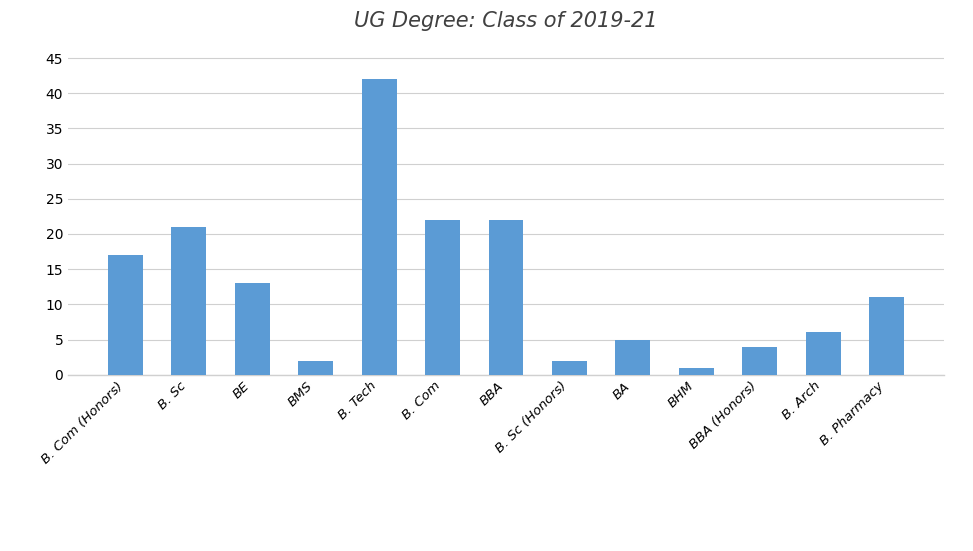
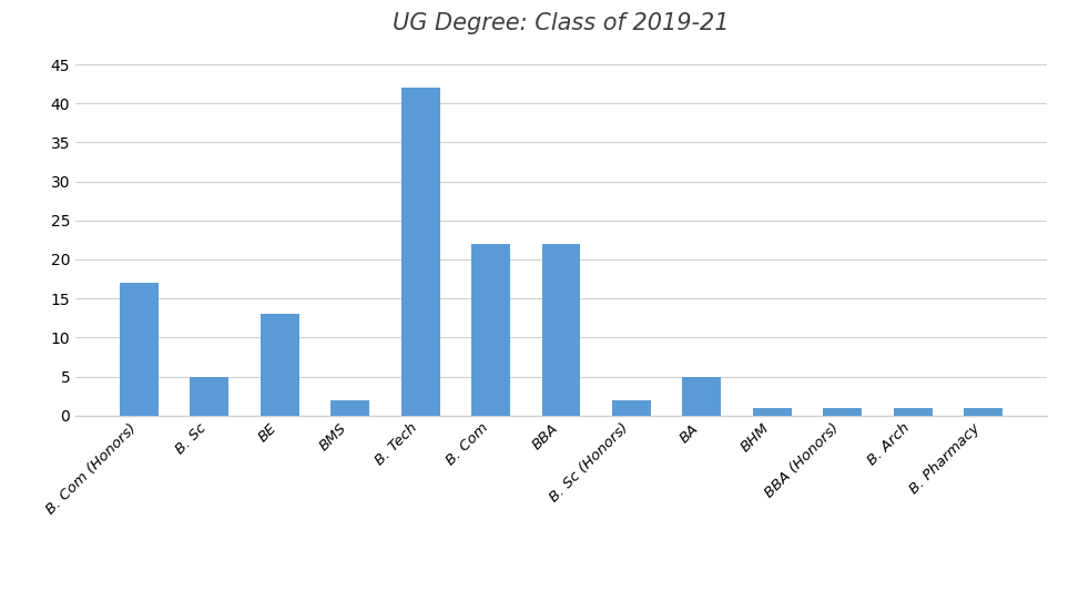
B. Sc: 21 -> 5
BBA (Honors): 4 -> 1
B. Arch: 6 -> 1
B. Pharmacy: 11 -> 1
